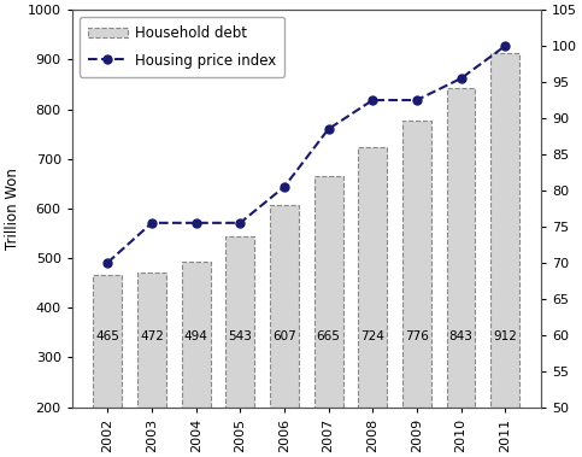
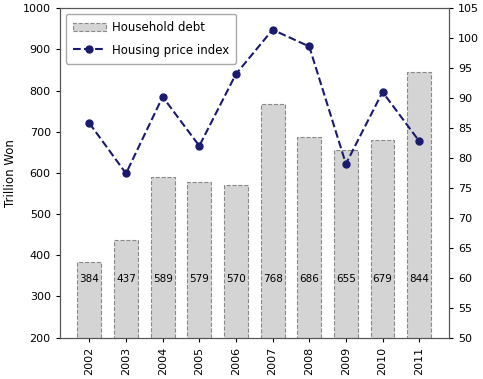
Household debt/2002: 465 -> 384
Housing price index/2002: 70.0 -> 85.8
Household debt/2003: 472 -> 437
Housing price index/2003: 75.5 -> 77.4
Household debt/2004: 494 -> 589
Housing price index/2004: 75.5 -> 90.2
Household debt/2005: 543 -> 579
Housing price index/2005: 75.5 -> 82.0
Household debt/2006: 607 -> 570
Housing price index/2006: 80.5 -> 94.0
Household debt/2007: 665 -> 768
Housing price index/2007: 88.5 -> 101.4
Household debt/2008: 724 -> 686
Housing price index/2008: 92.5 -> 98.6
Household debt/2009: 776 -> 655
Housing price index/2009: 92.5 -> 79.0
Household debt/2010: 843 -> 679
Housing price index/2010: 95.5 -> 91.0
Household debt/2011: 912 -> 844
Housing price index/2011: 100.0 -> 82.8
